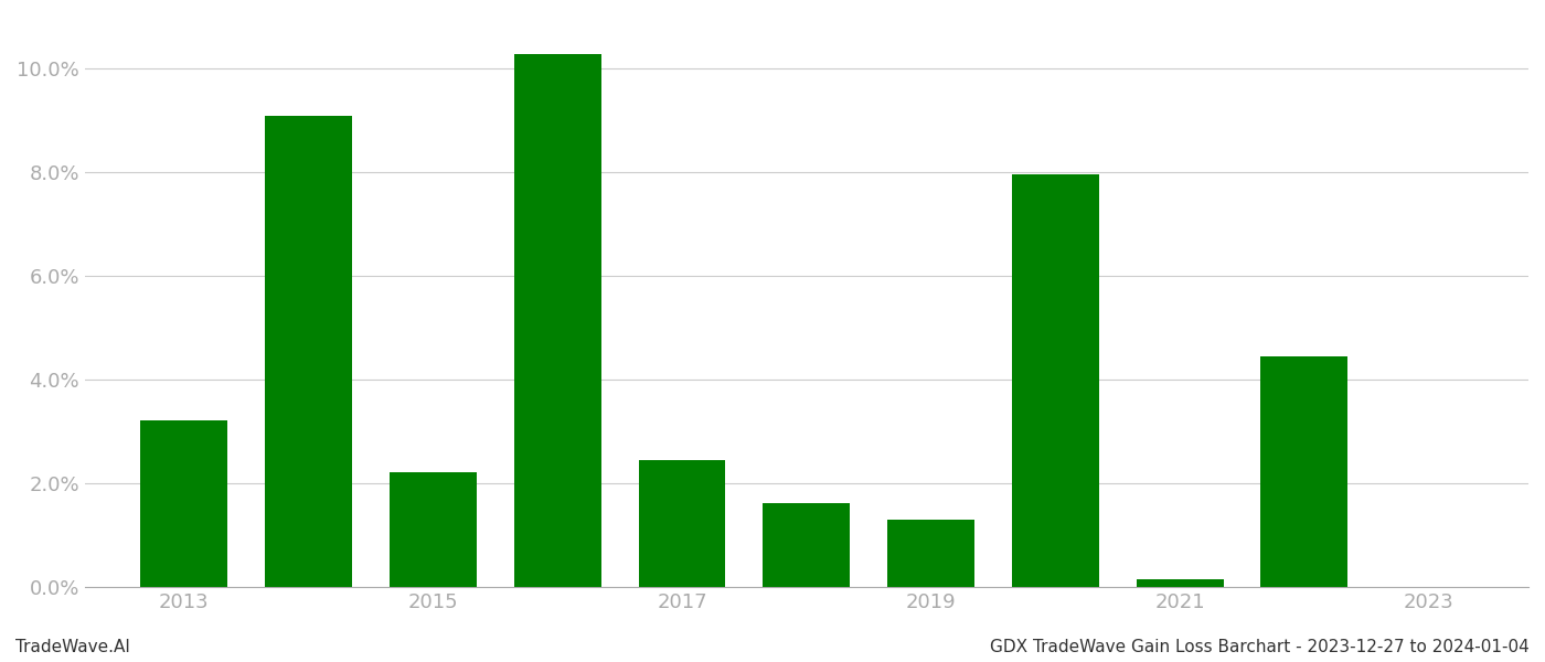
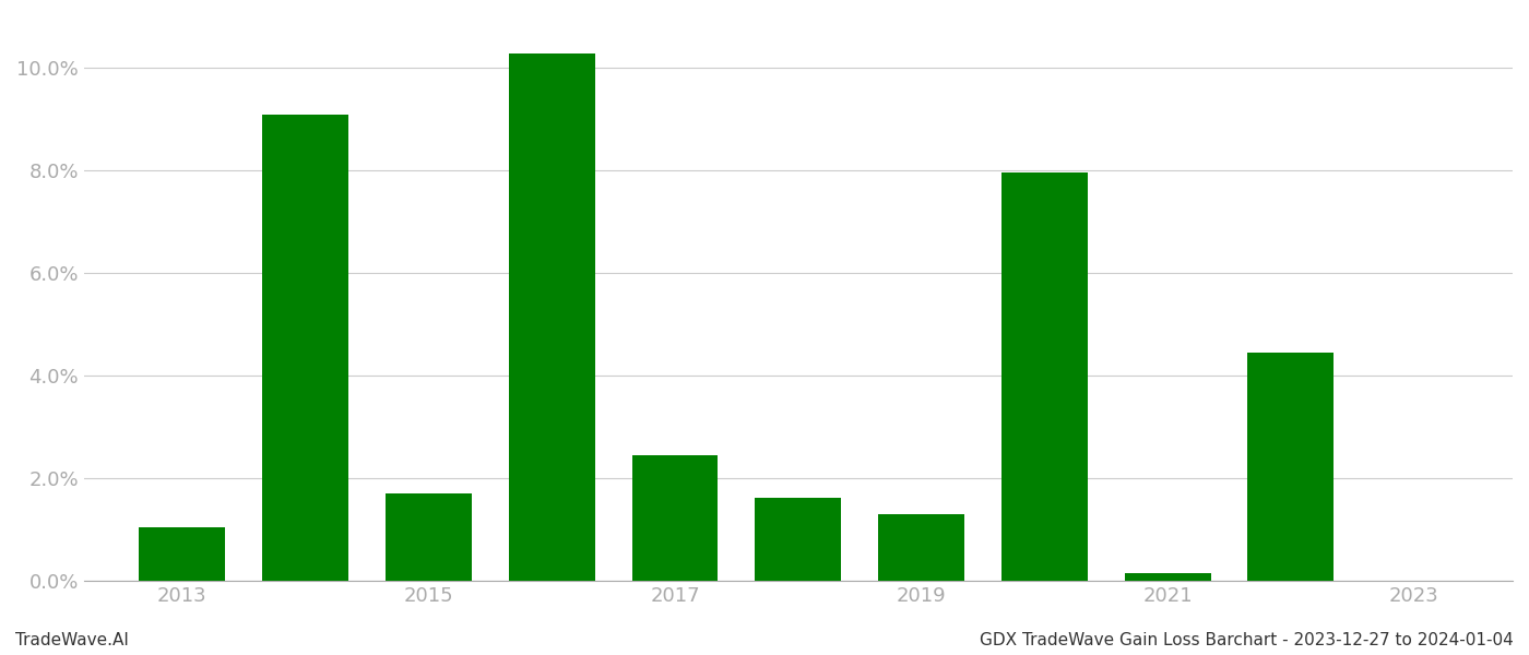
2013: 3.22% -> 1.05%
2015: 2.22% -> 1.70%
